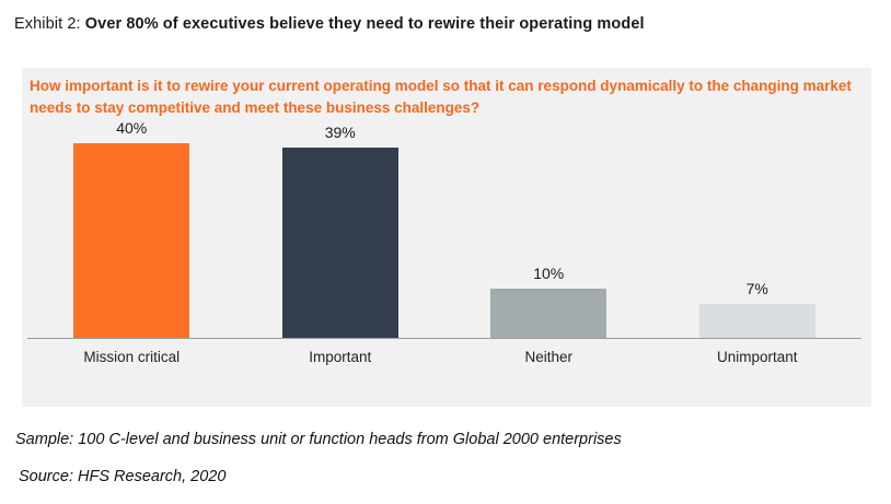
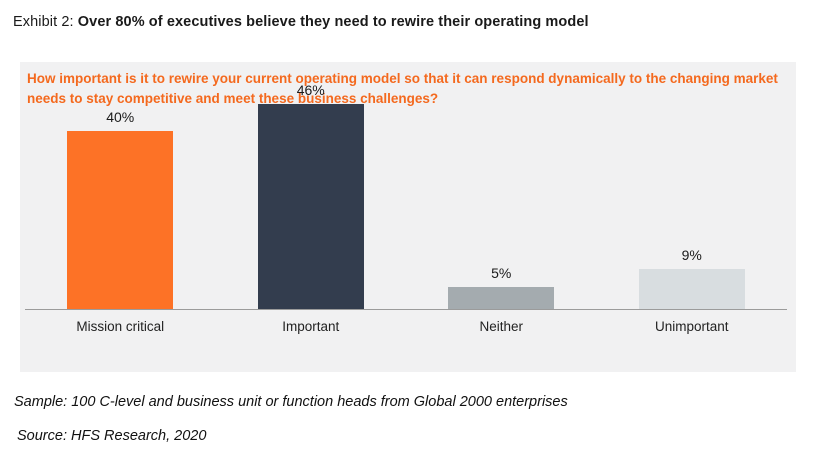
Important: 39% -> 46%
Neither: 10% -> 5%
Unimportant: 7% -> 9%
